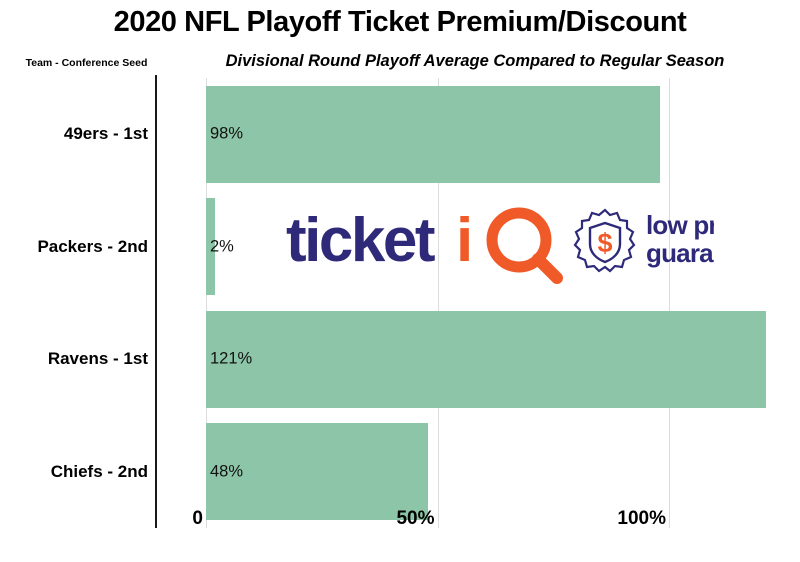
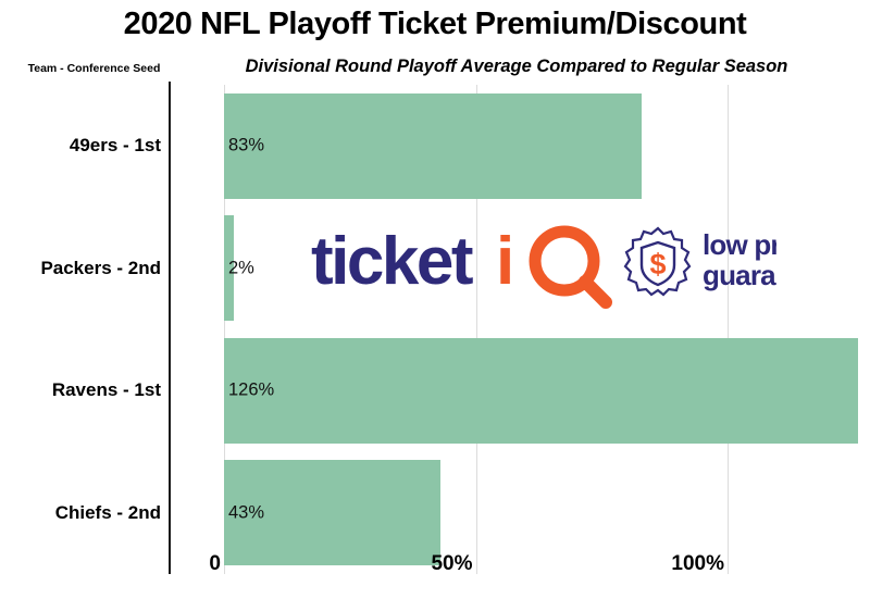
49ers - 1st: 98% -> 83%
Ravens - 1st: 121% -> 126%
Chiefs - 2nd: 48% -> 43%
